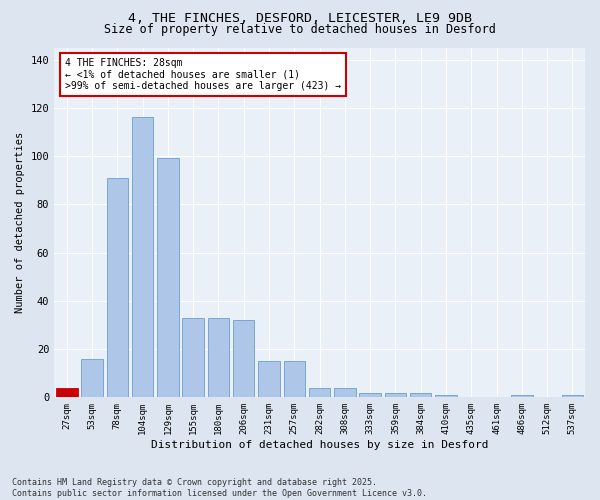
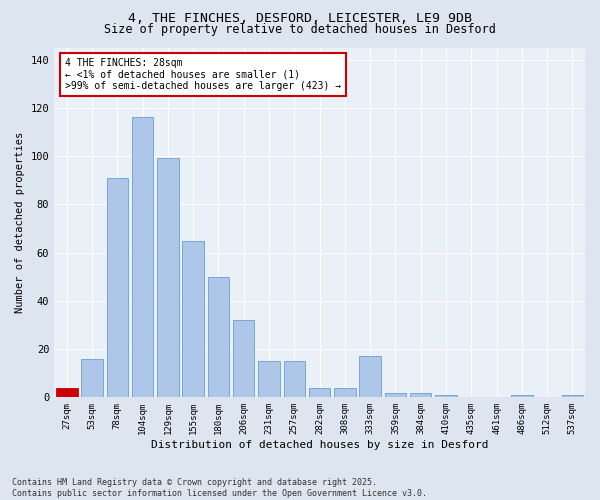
155sqm: 33 -> 65
180sqm: 33 -> 50
333sqm: 2 -> 17
